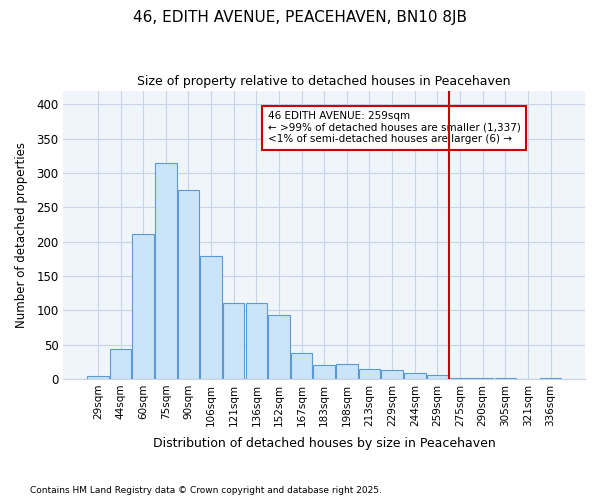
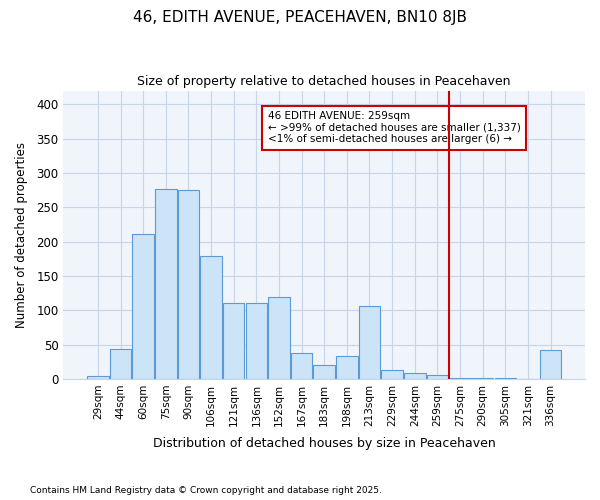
75sqm: 315 -> 276
152sqm: 93 -> 120
198sqm: 21 -> 34
213sqm: 14 -> 106
336sqm: 2 -> 42
